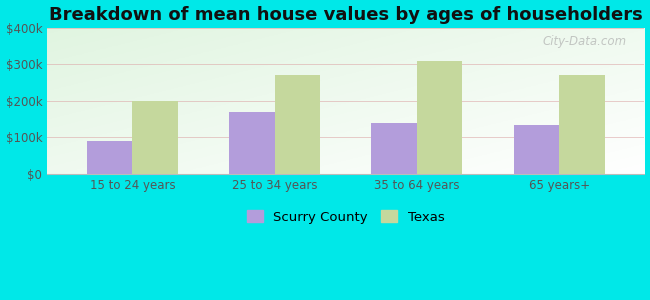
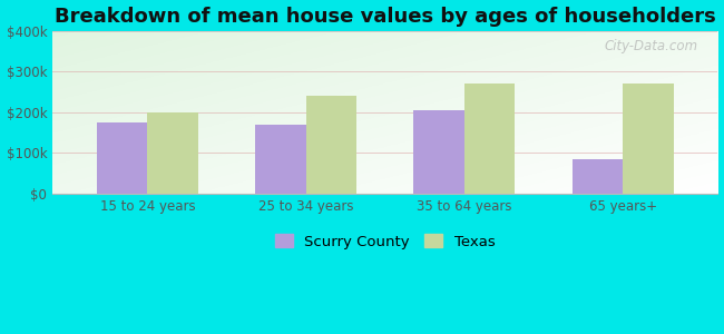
Scurry County/15 to 24 years: $90k -> $175k
Texas/25 to 34 years: $270k -> $240k
Scurry County/35 to 64 years: $140k -> $205k
Texas/35 to 64 years: $310k -> $270k
Scurry County/65 years+: $135k -> $85k
